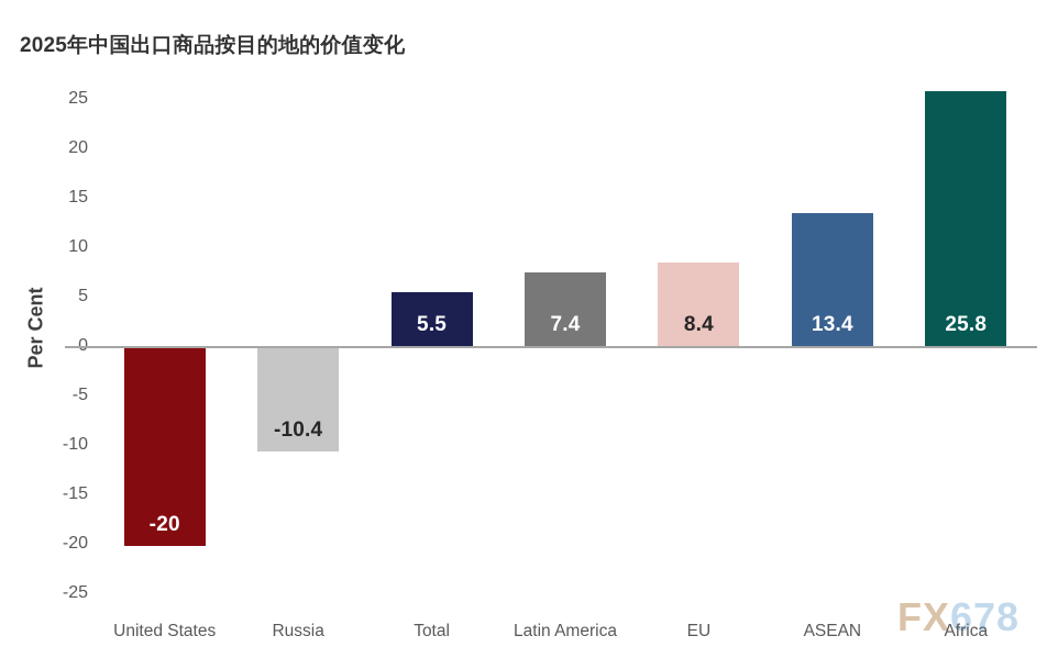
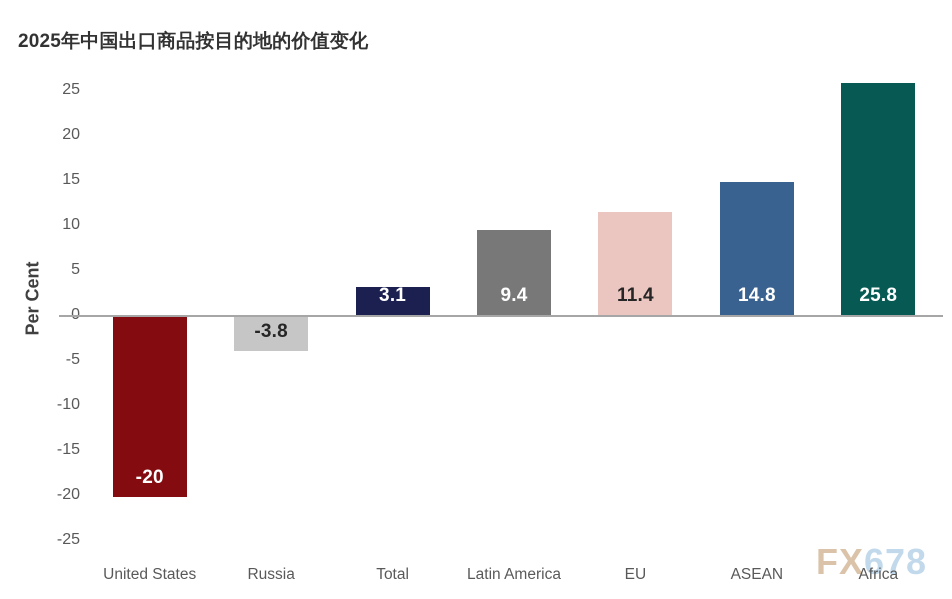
Russia: -10.4 -> -3.8
Total: 5.5 -> 3.1
Latin America: 7.4 -> 9.4
EU: 8.4 -> 11.4
ASEAN: 13.4 -> 14.8
